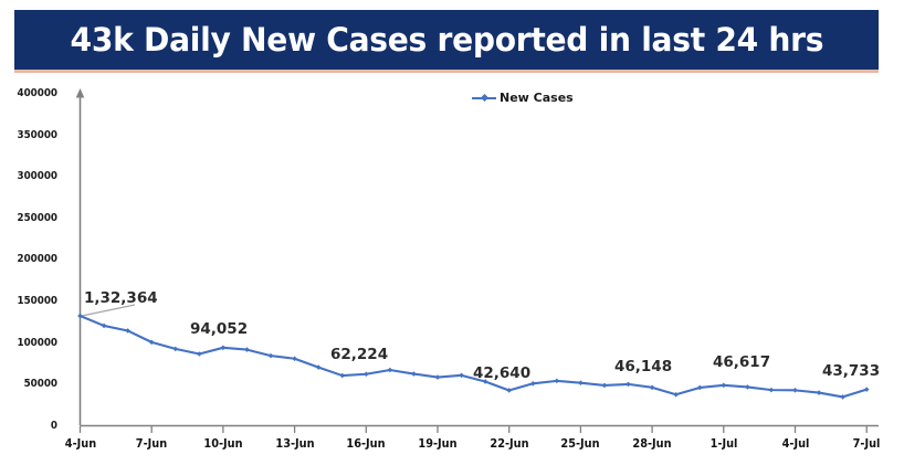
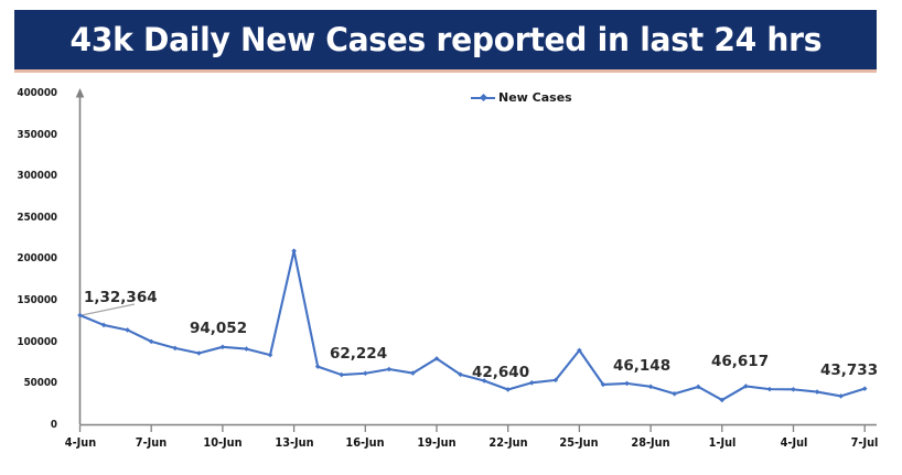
13-Jun: 80000 -> 210000
19-Jun: 60000 -> 80000
25-Jun: 50000 -> 90000
1-Jul: 50000 -> 30000
